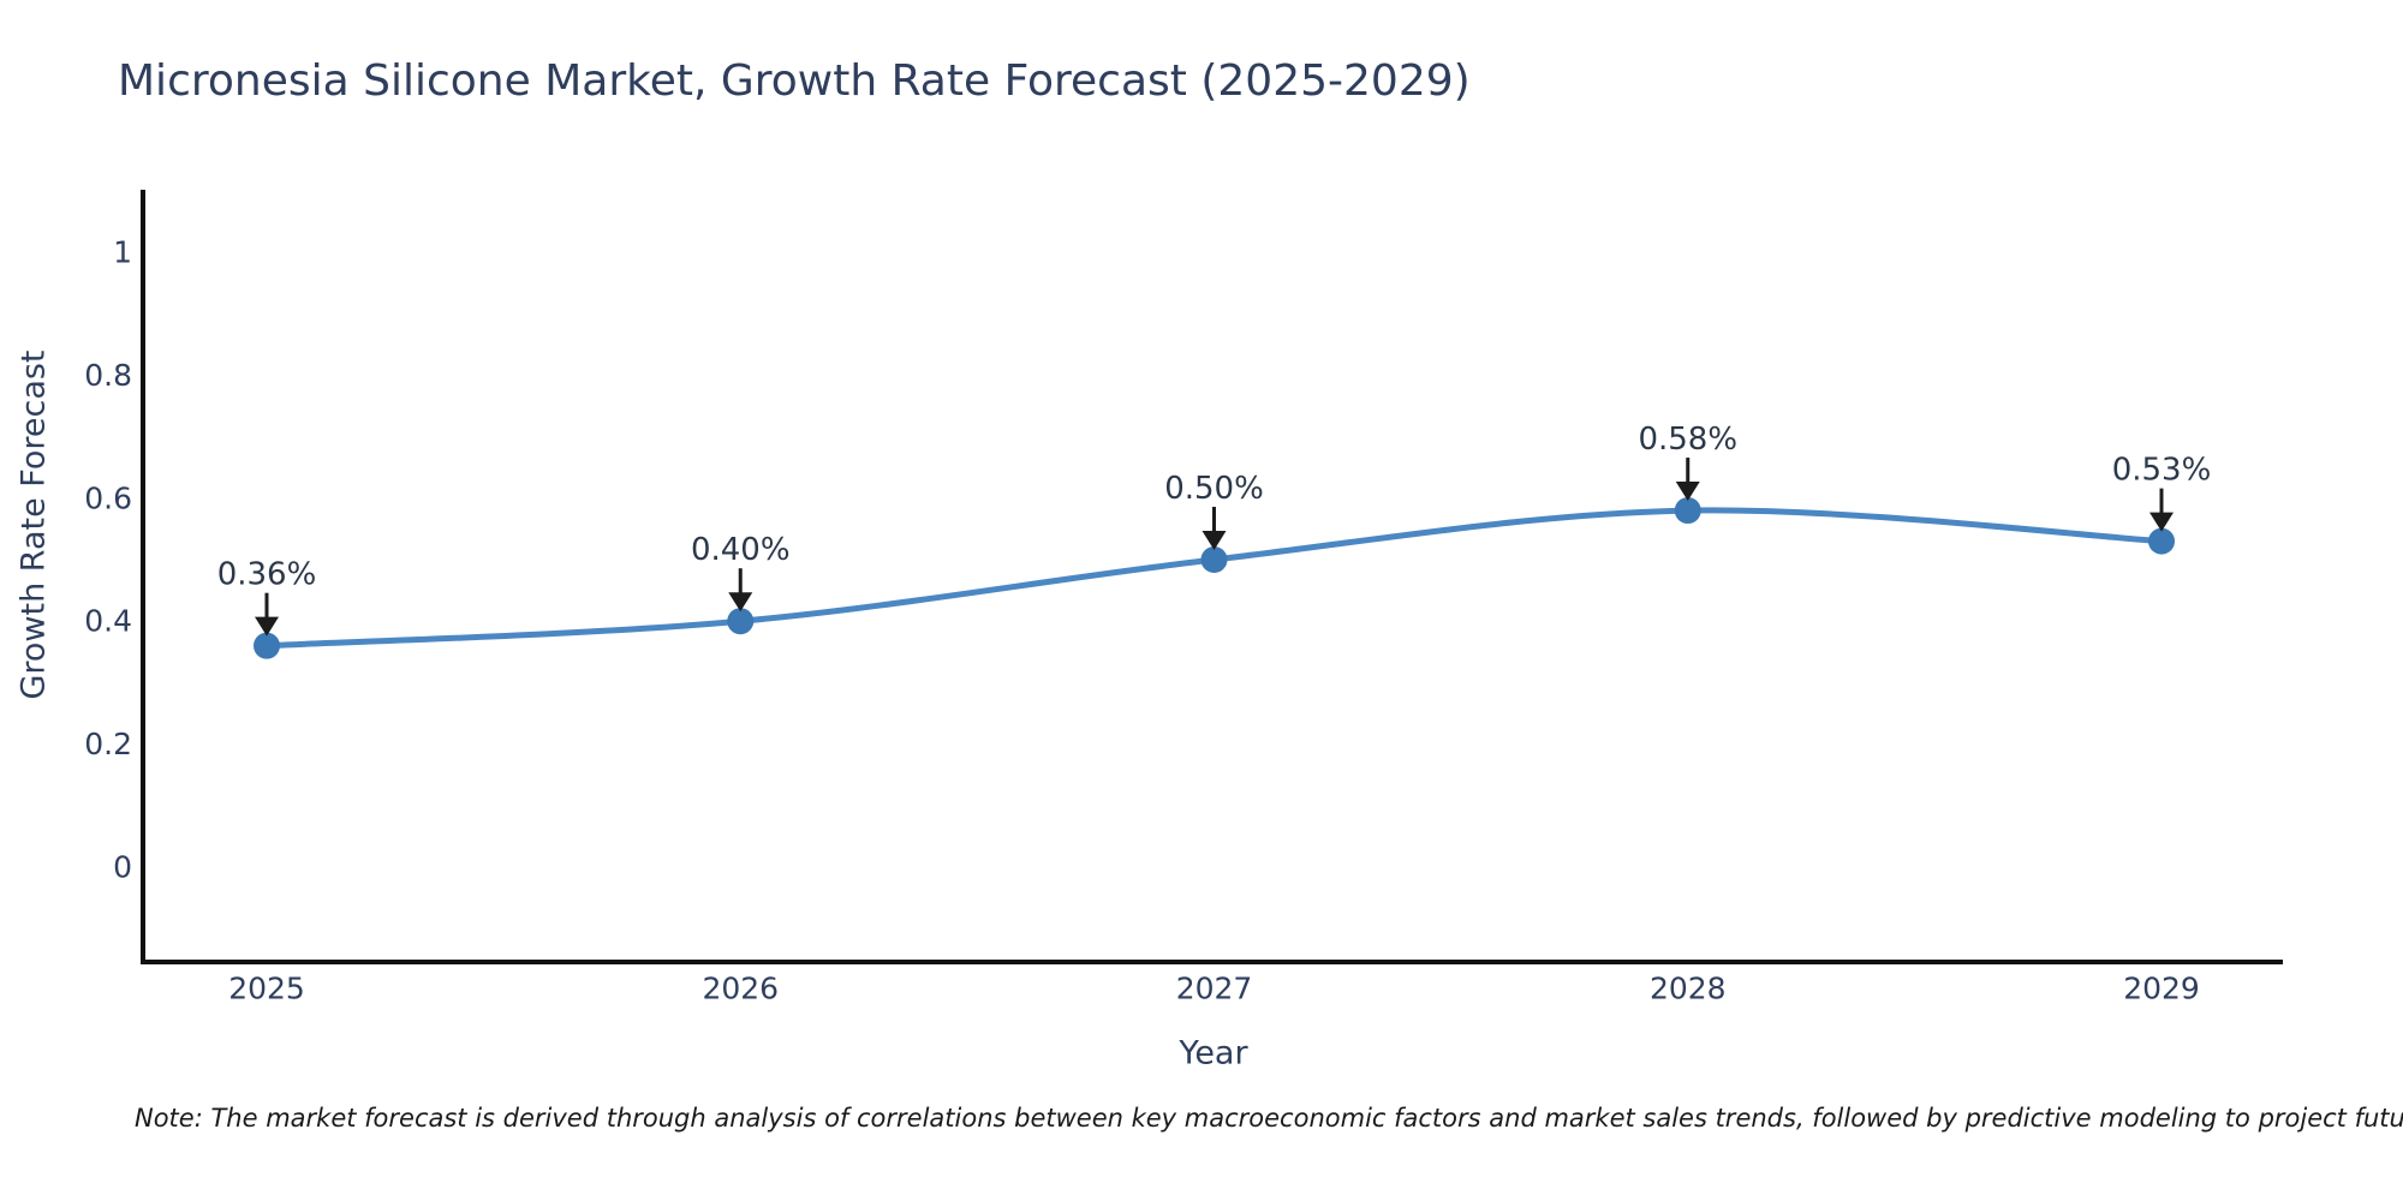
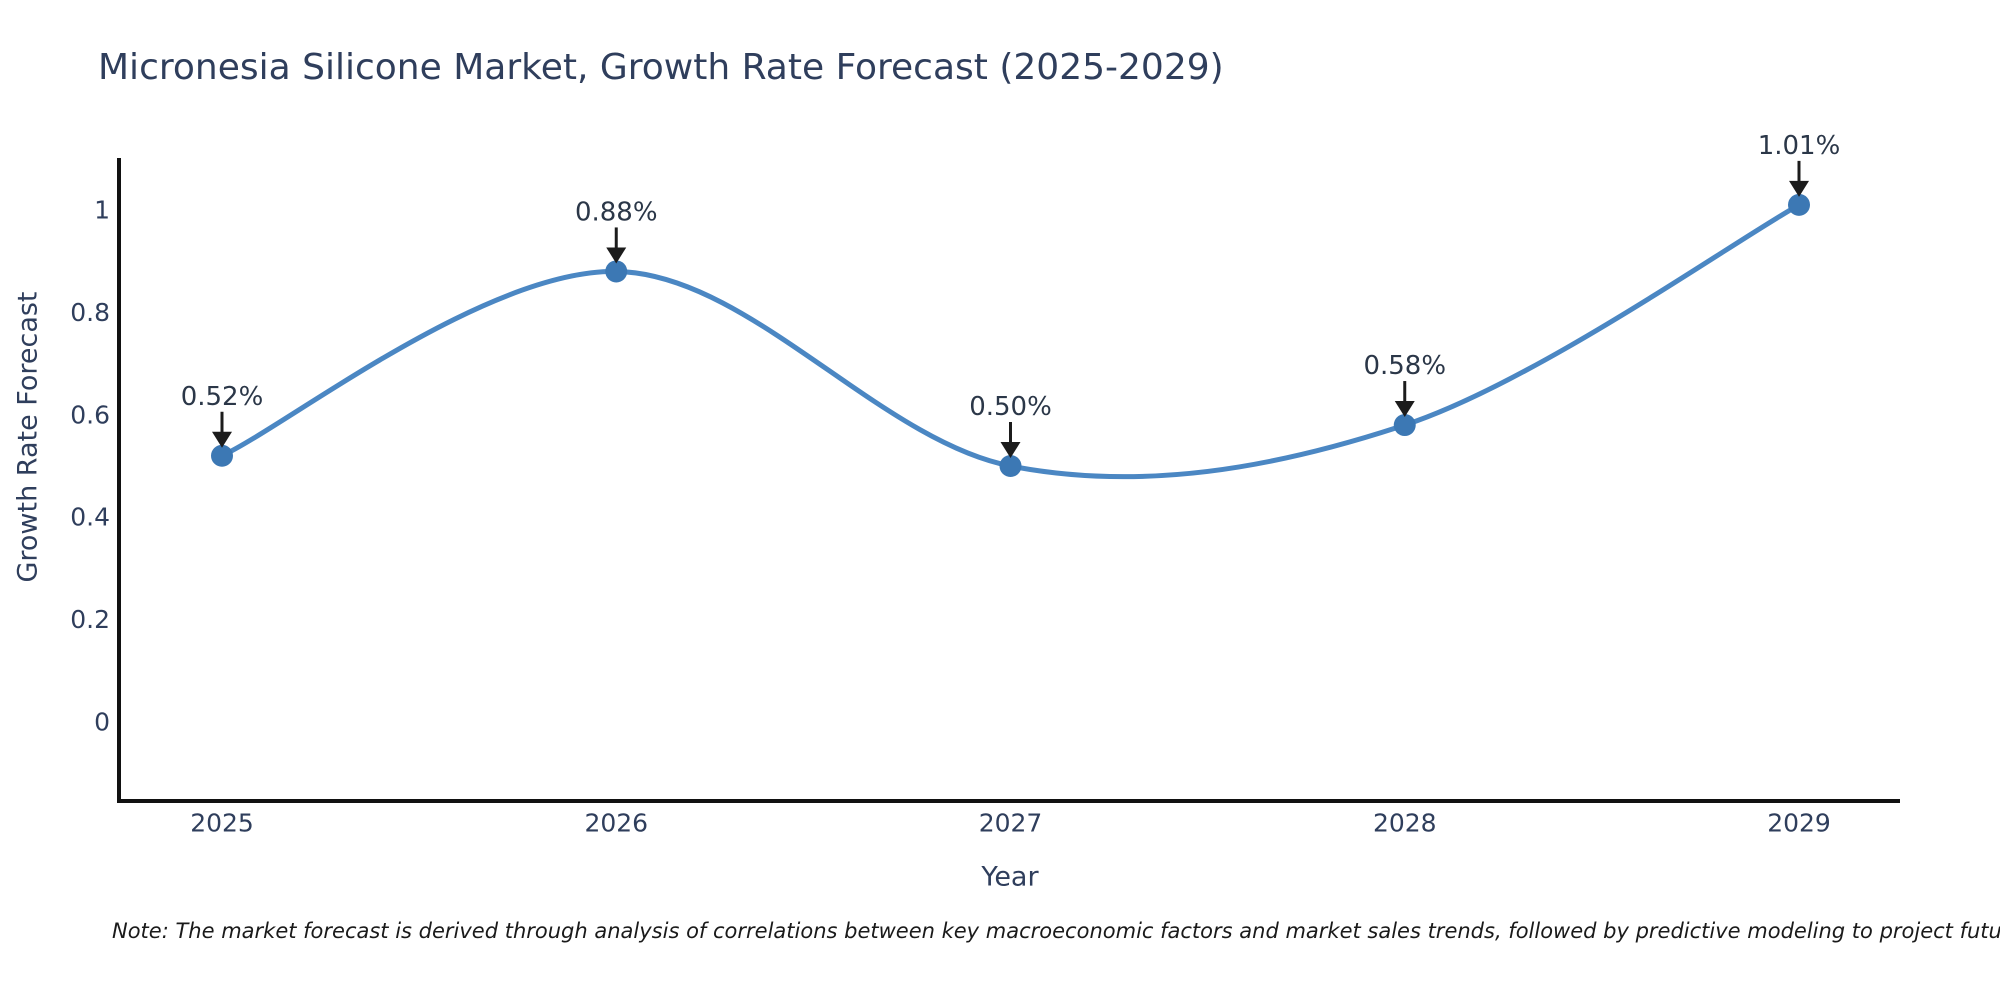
2025: 0.36% -> 0.52%
2026: 0.40% -> 0.88%
2029: 0.53% -> 1.01%
